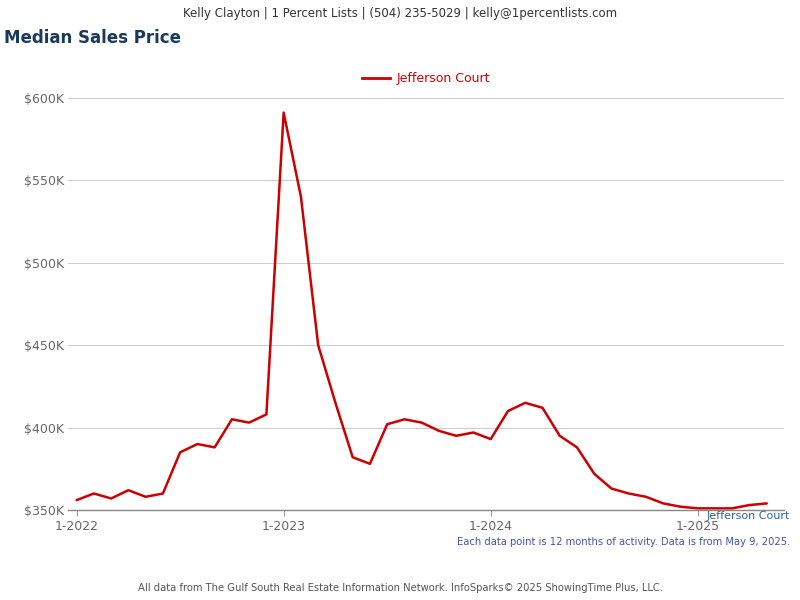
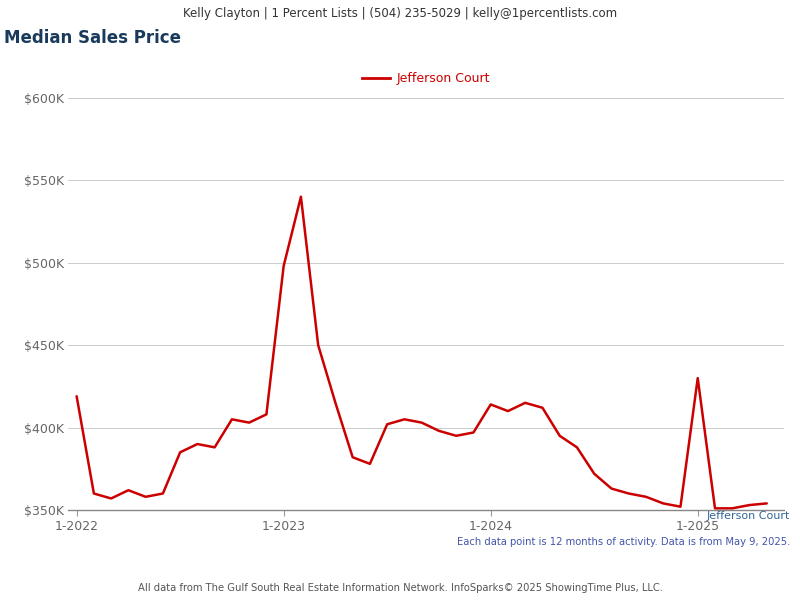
1-2022: $356K -> $419K
1-2023: $591K -> $498K
1-2024: $393K -> $414K
1-2025: $351K -> $430K
